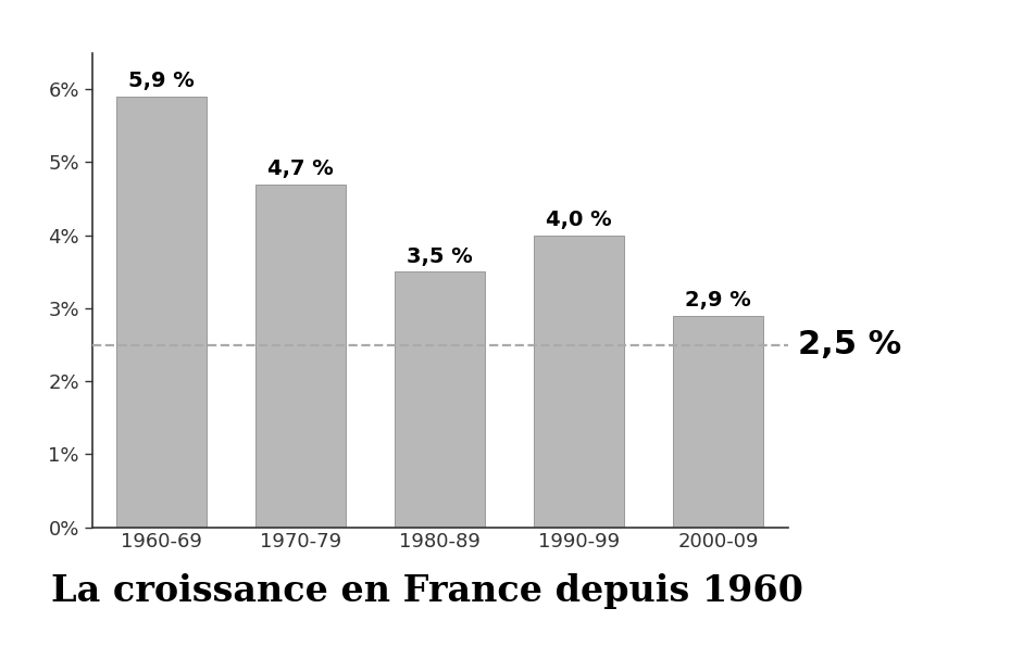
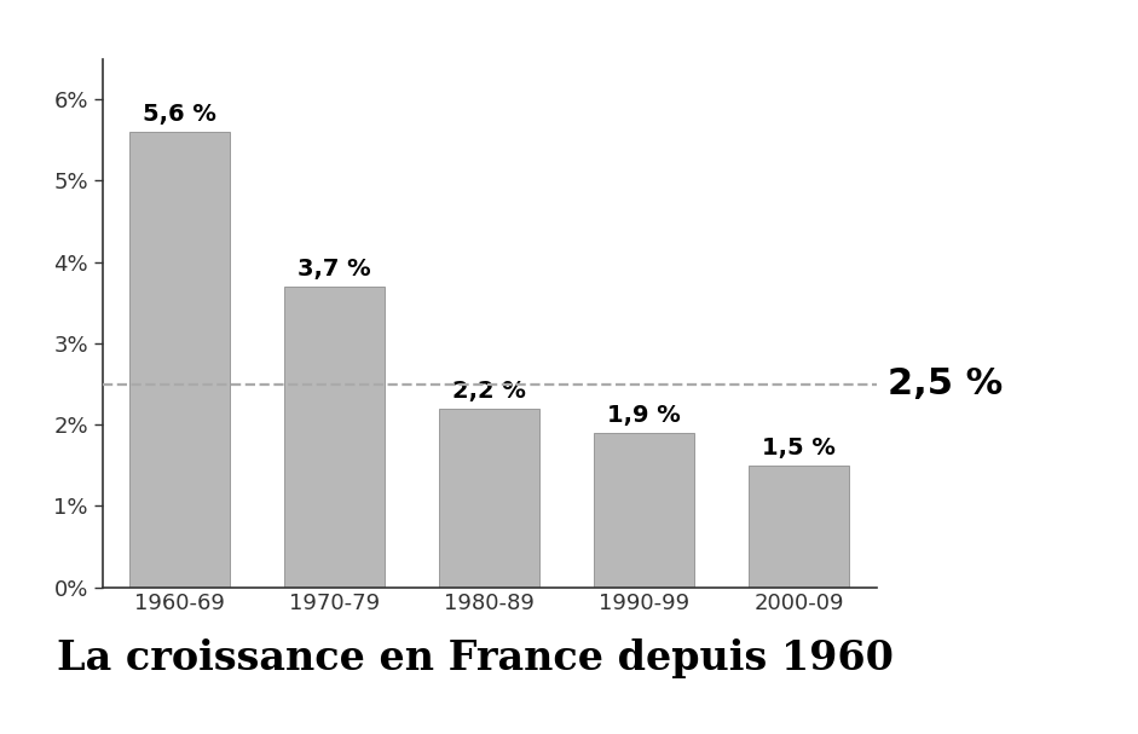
1960-69: 5,9 -> 5,6
1970-79: 4,7 -> 3,7
1980-89: 3,5 -> 2,2
1990-99: 4,0 -> 1,9
2000-09: 2,9 -> 1,5
